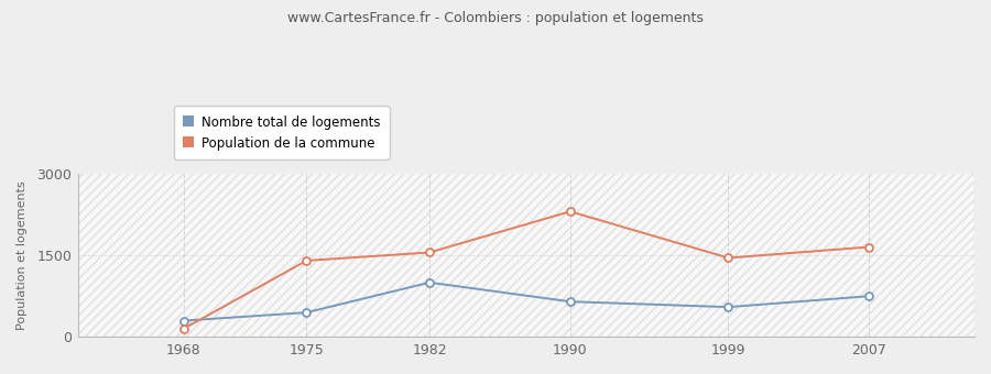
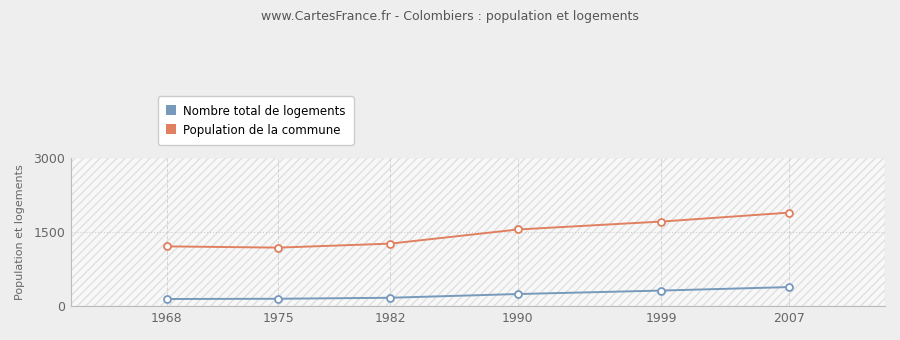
Nombre total de logements/1968: 300 -> 150
Population de la commune/1968: 150 -> 1210
Nombre total de logements/1975: 450 -> 160
Population de la commune/1975: 1400 -> 1180
Nombre total de logements/1982: 1000 -> 180
Population de la commune/1982: 1550 -> 1260
Nombre total de logements/1990: 650 -> 250
Population de la commune/1990: 2300 -> 1550
Nombre total de logements/1999: 550 -> 320
Population de la commune/1999: 1450 -> 1710
Nombre total de logements/2007: 750 -> 390
Population de la commune/2007: 1650 -> 1890
